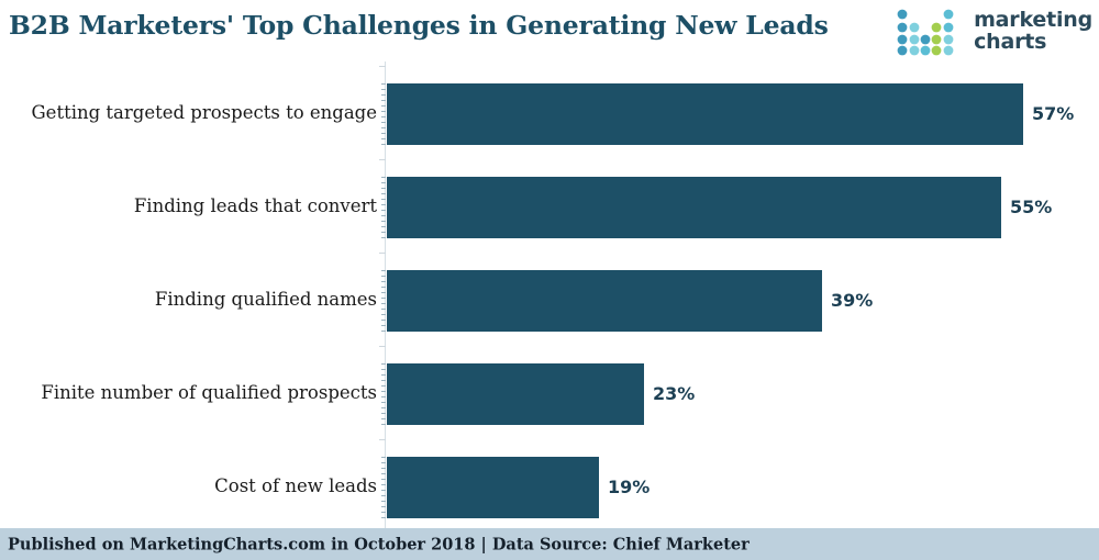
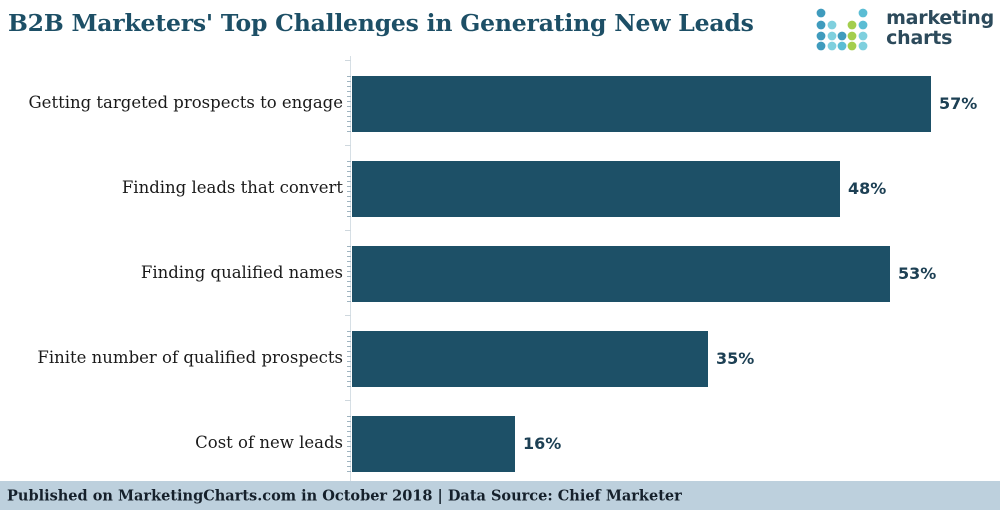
Finding leads that convert: 55% -> 48%
Finding qualified names: 39% -> 53%
Finite number of qualified prospects: 23% -> 35%
Cost of new leads: 19% -> 16%
